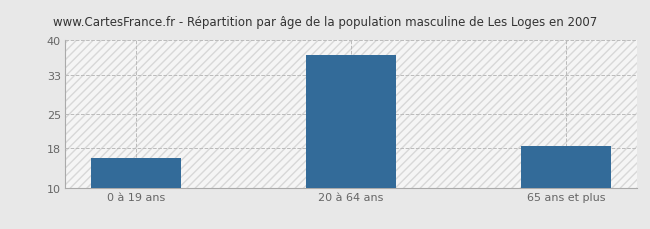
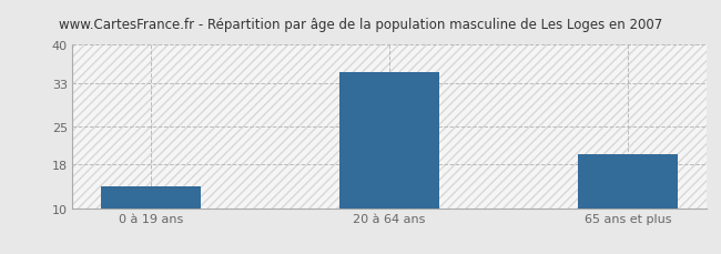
0 à 19 ans: 16.0 -> 14.0
20 à 64 ans: 37.0 -> 35.0
65 ans et plus: 18.5 -> 20.0
